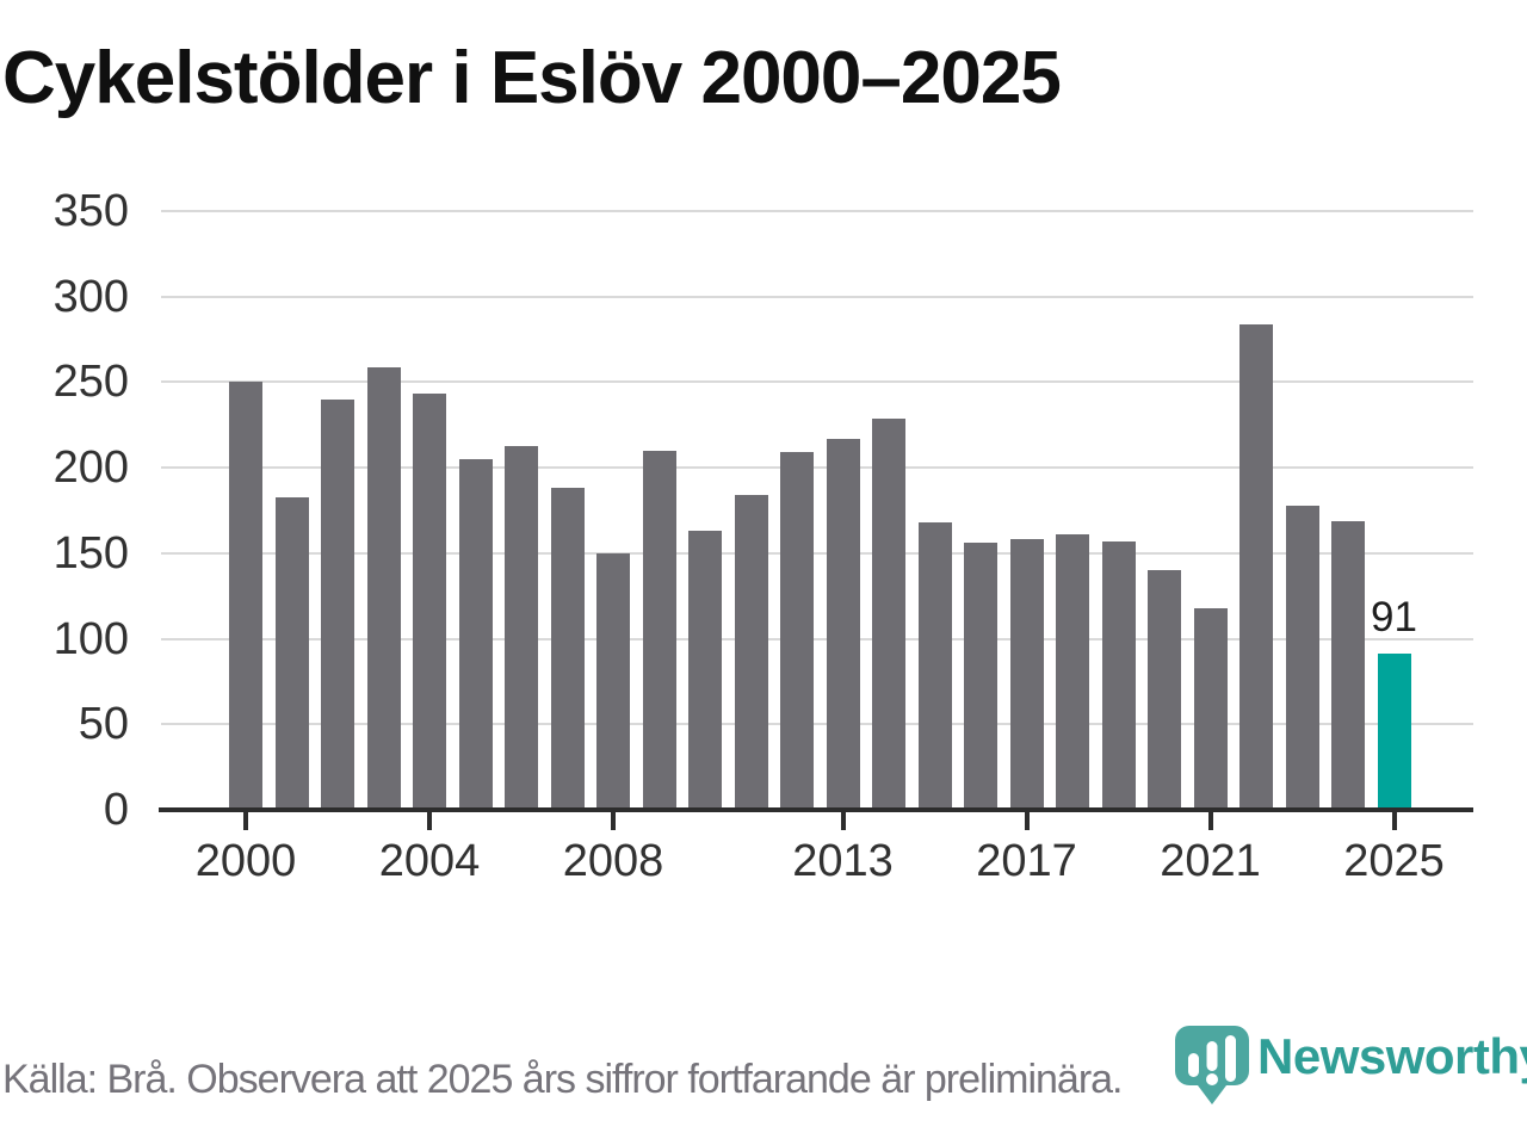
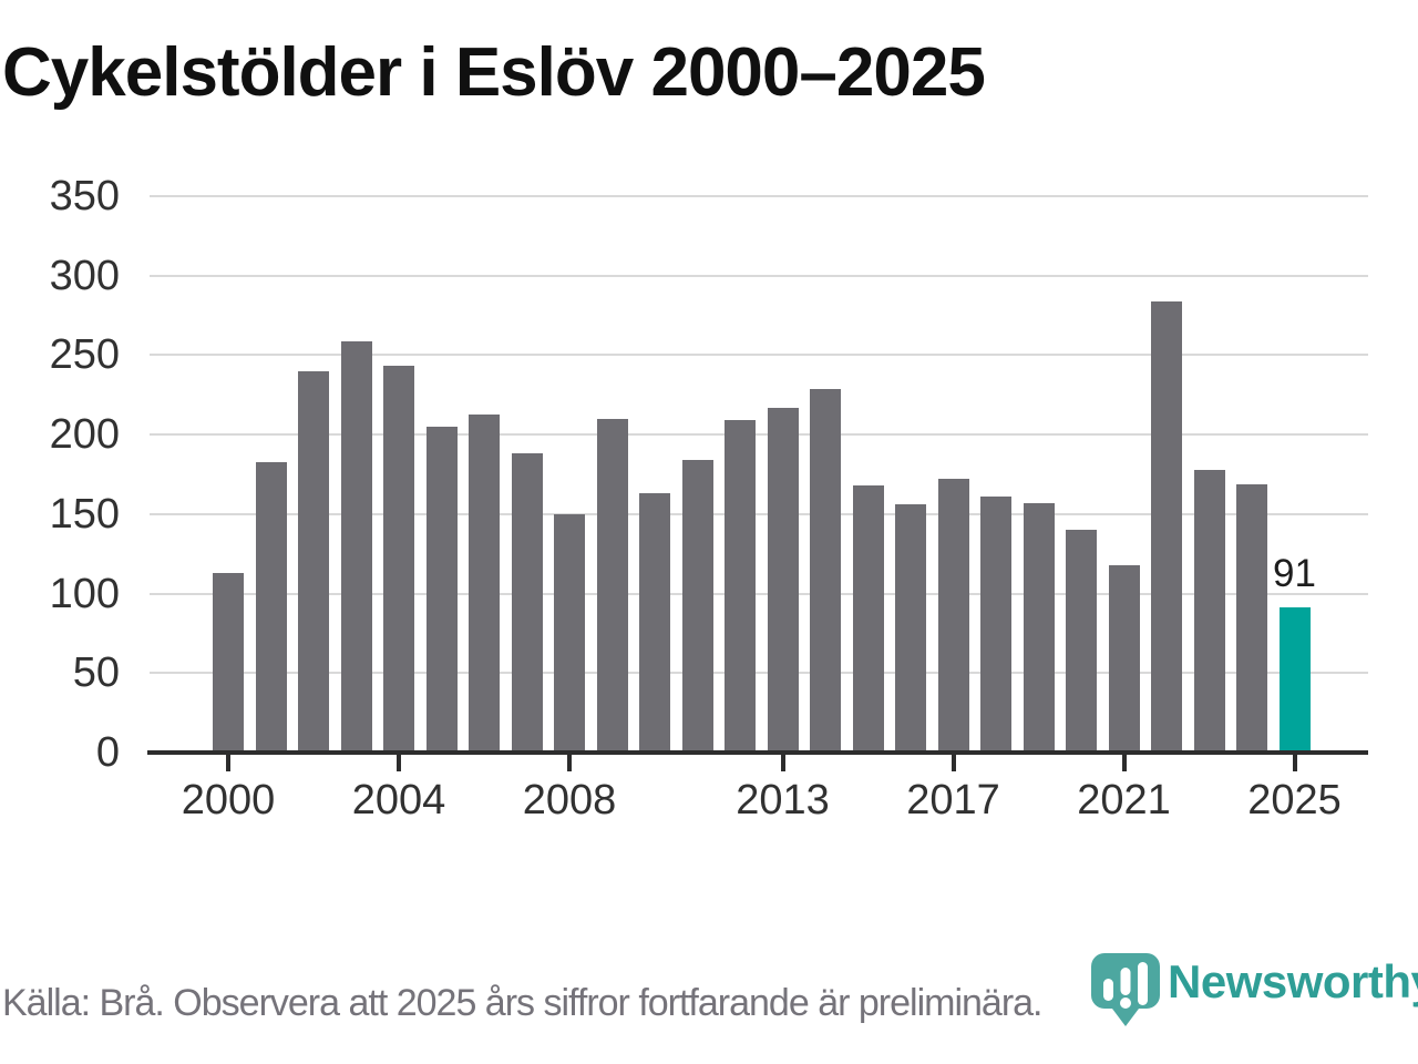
2000: 250 -> 113
2017: 158 -> 172
